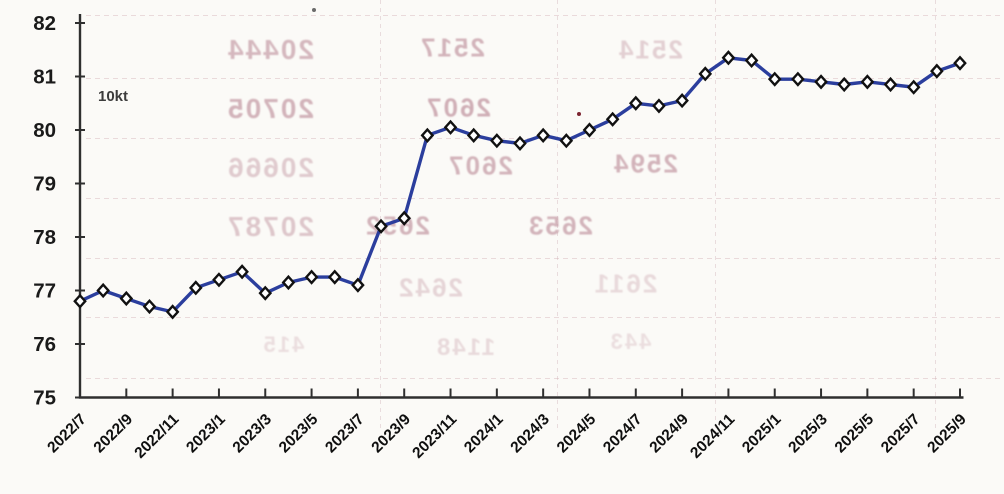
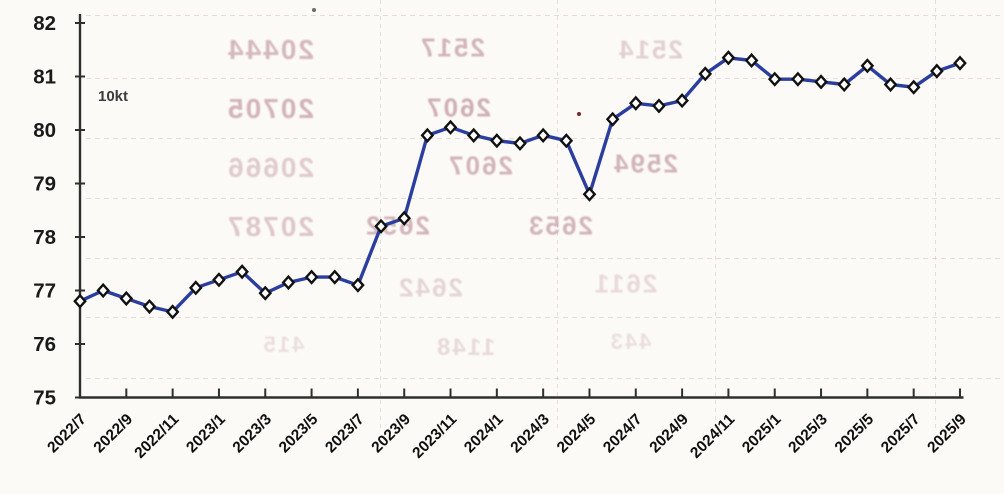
2024/5: 80.0 -> 78.8
2025/5: 80.9 -> 81.2
